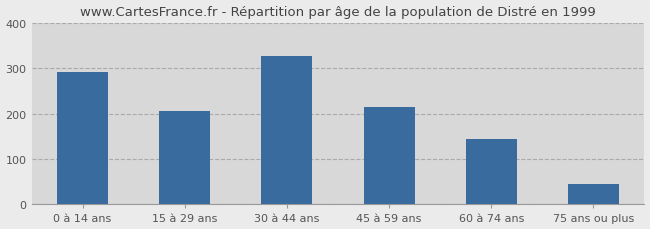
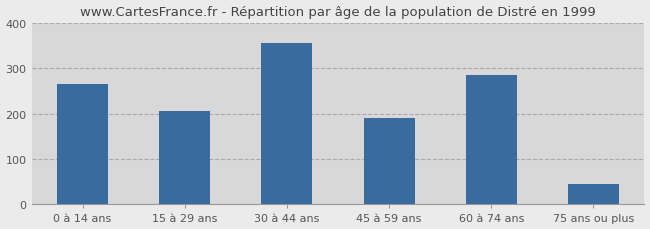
0 à 14 ans: 291 -> 265
30 à 44 ans: 328 -> 355
45 à 59 ans: 215 -> 190
60 à 74 ans: 145 -> 285
